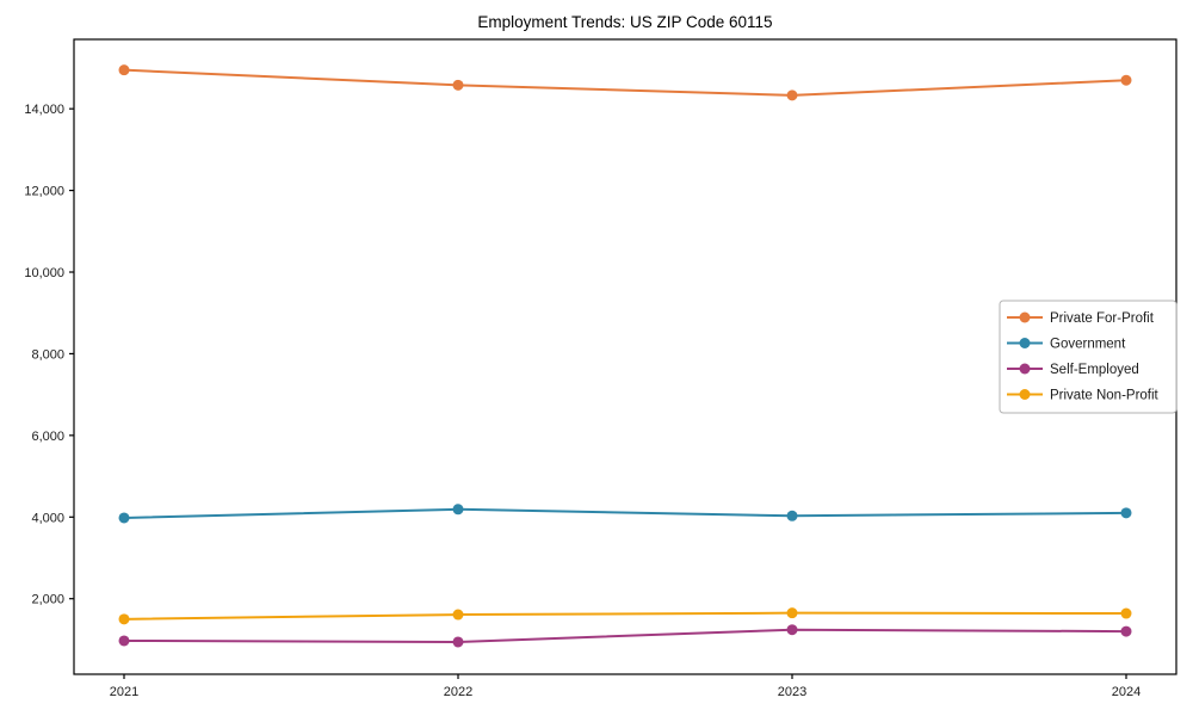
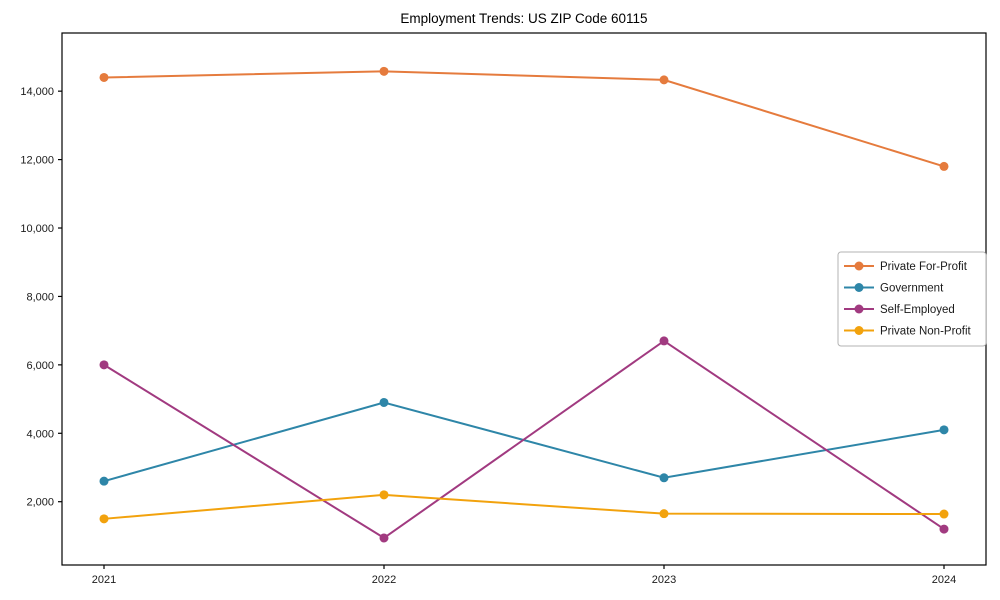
Private For-Profit/2021: 15000 -> 14400
Government/2021: 4000 -> 2600
Self-Employed/2021: 1000 -> 6000
Government/2022: 4200 -> 4900
Private Non-Profit/2022: 1600 -> 2200
Government/2023: 4000 -> 2700
Self-Employed/2023: 1200 -> 6700
Private For-Profit/2024: 14700 -> 11800
